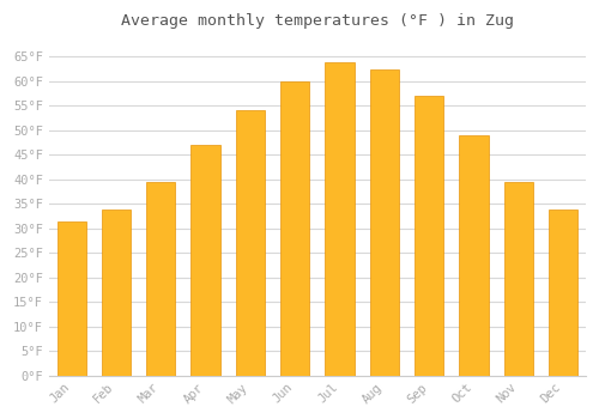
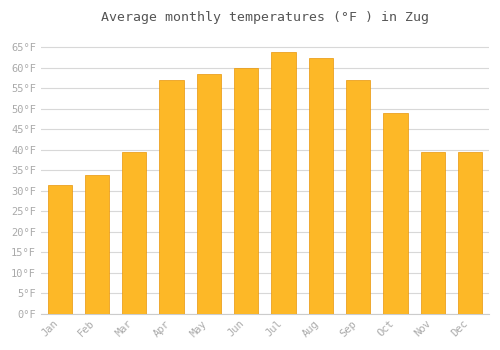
Apr: 47.0°F -> 57.0°F
May: 54.0°F -> 58.5°F
Dec: 33.8°F -> 39.5°F
